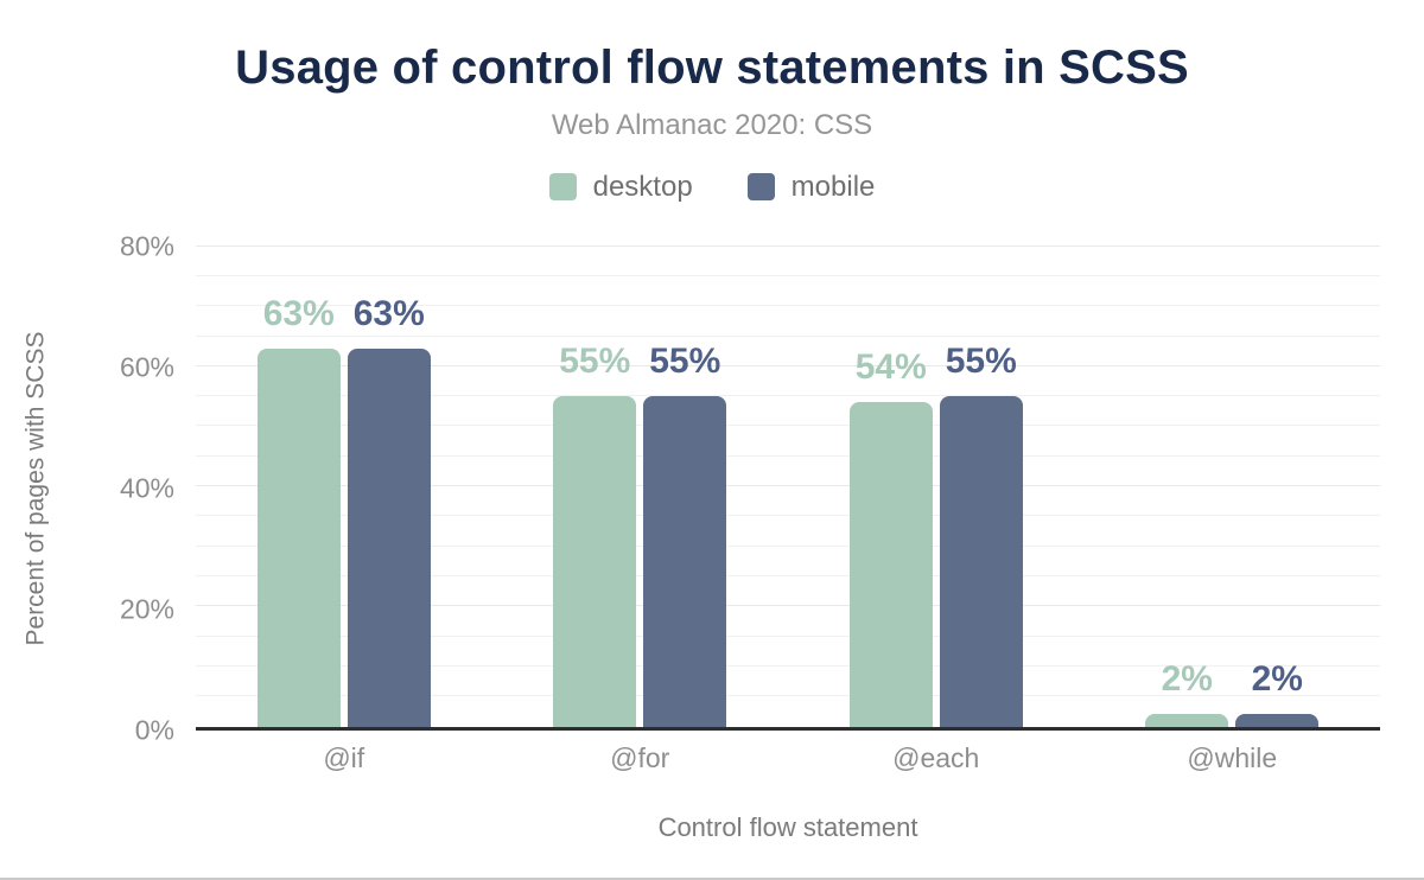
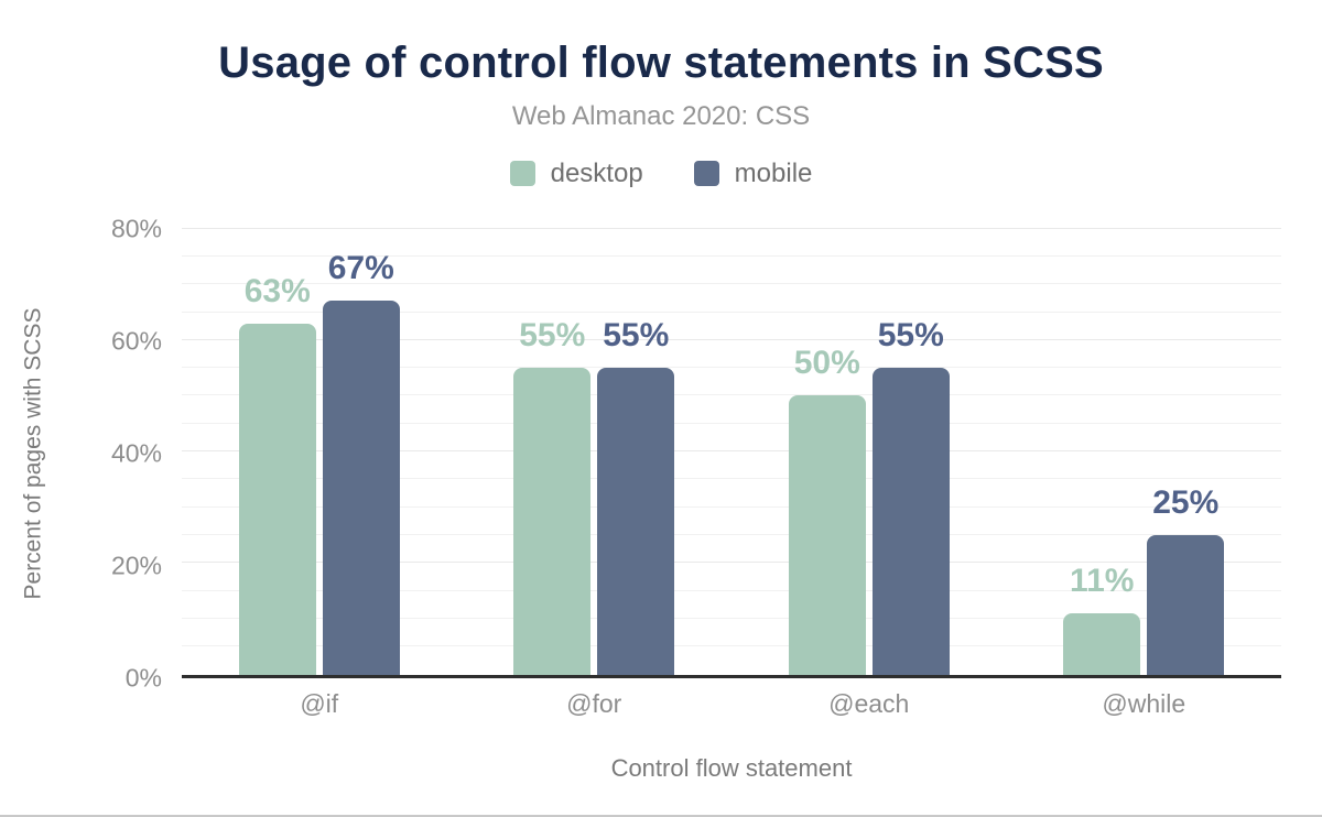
mobile/@if: 63% -> 67%
desktop/@each: 54% -> 50%
desktop/@while: 2% -> 11%
mobile/@while: 2% -> 25%
